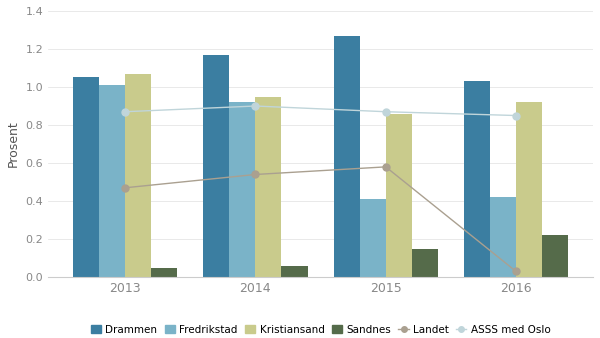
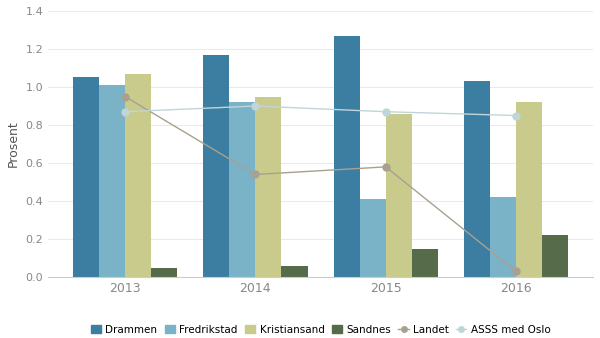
Landet/2013: 0.47 -> 0.95
